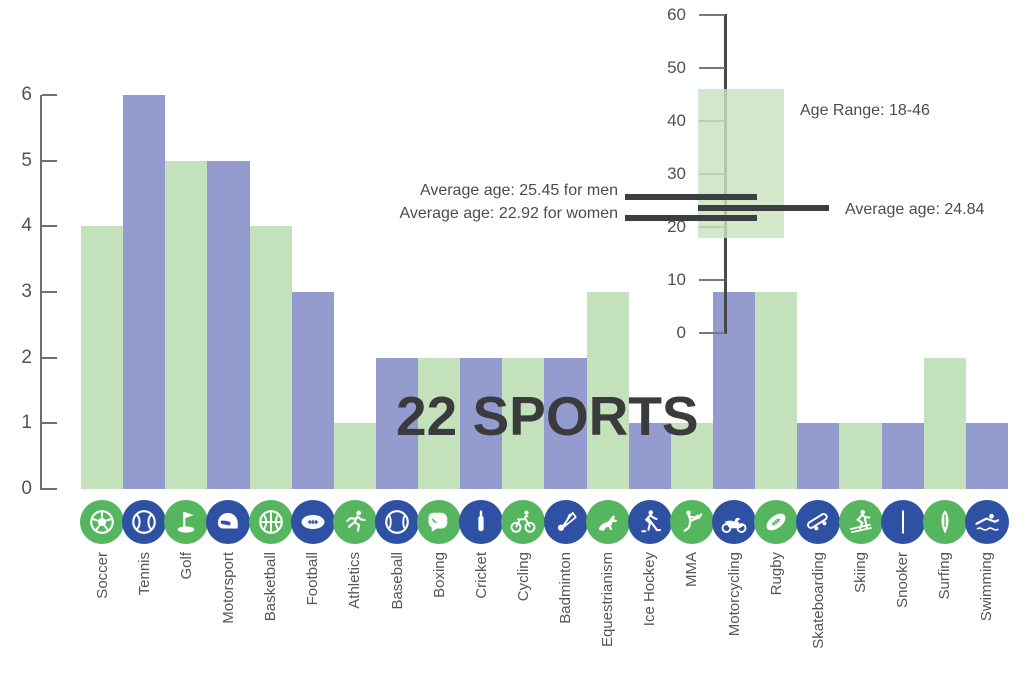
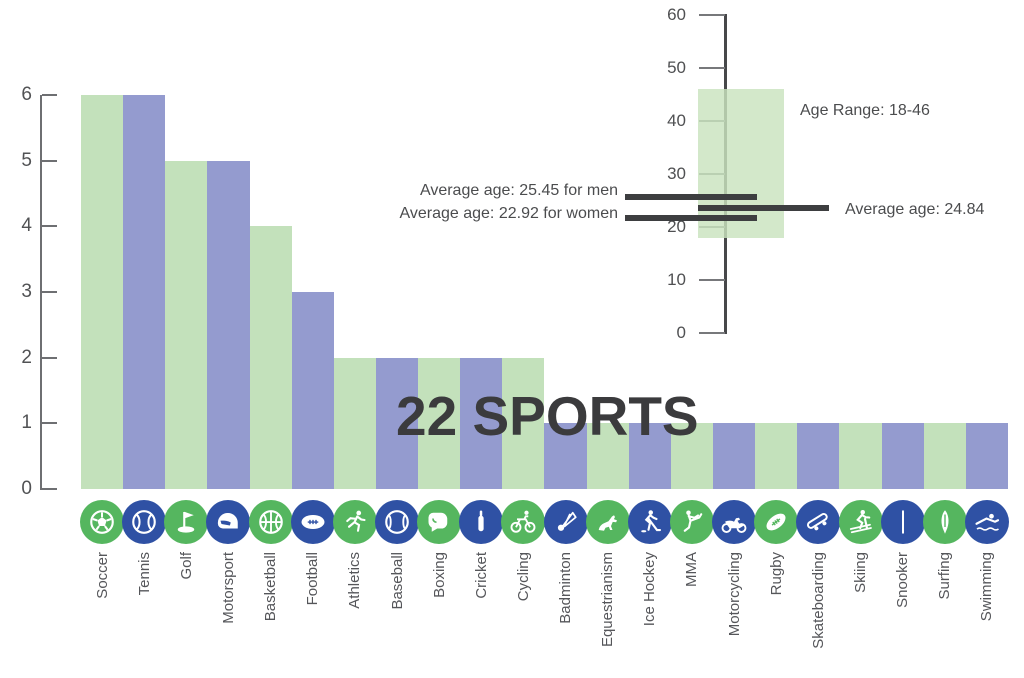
Soccer: 4 -> 6
Athletics: 1 -> 2
Badminton: 2 -> 1
Equestrianism: 3 -> 1
Motorcycling: 3 -> 1
Rugby: 3 -> 1
Surfing: 2 -> 1
